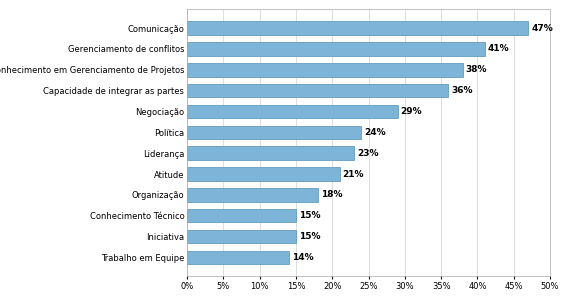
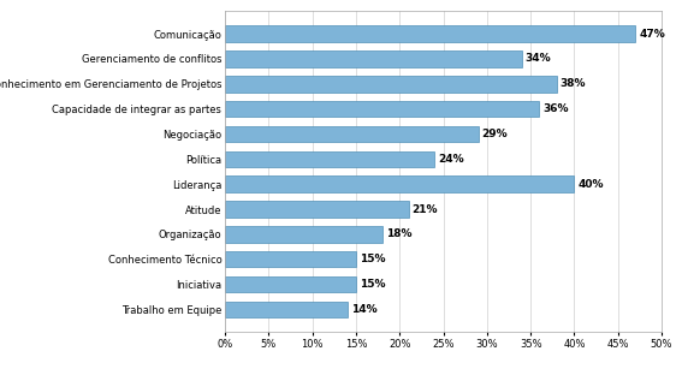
Gerenciamento de conflitos: 41% -> 34%
Liderança: 23% -> 40%
